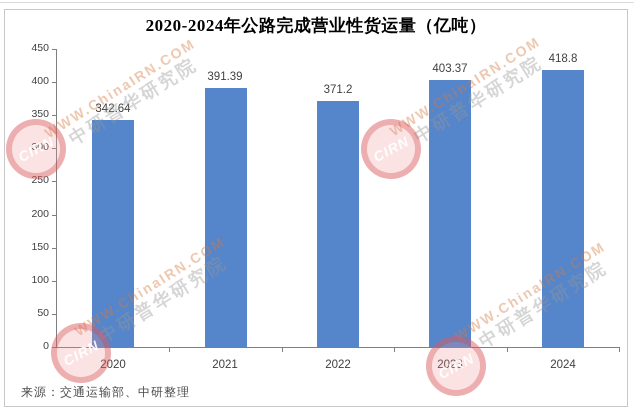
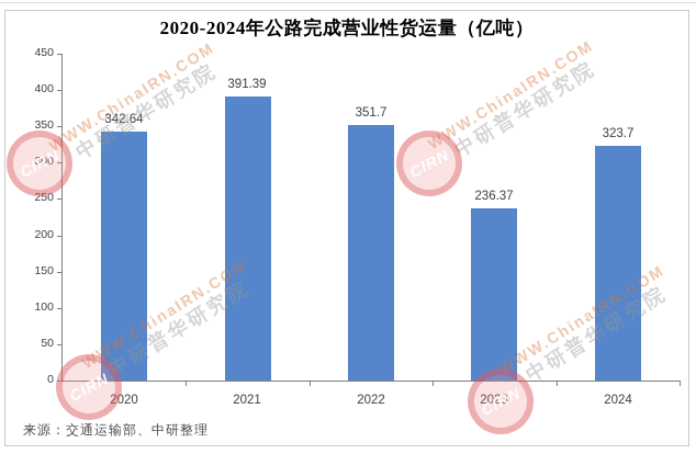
2022: 371.2 -> 351.7
2023: 403.37 -> 236.37
2024: 418.8 -> 323.7
